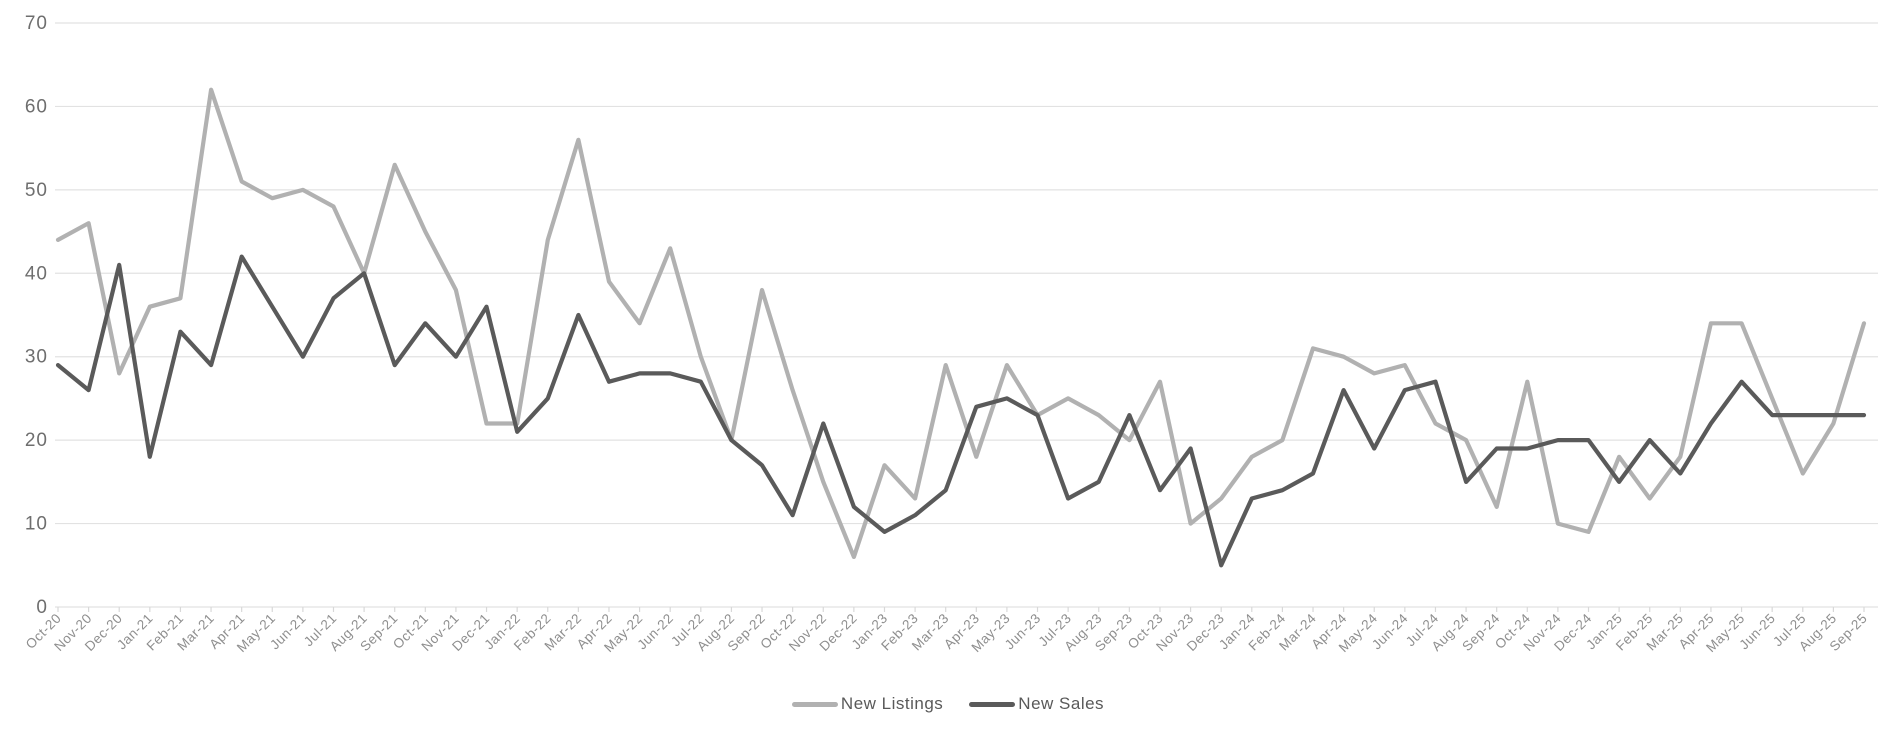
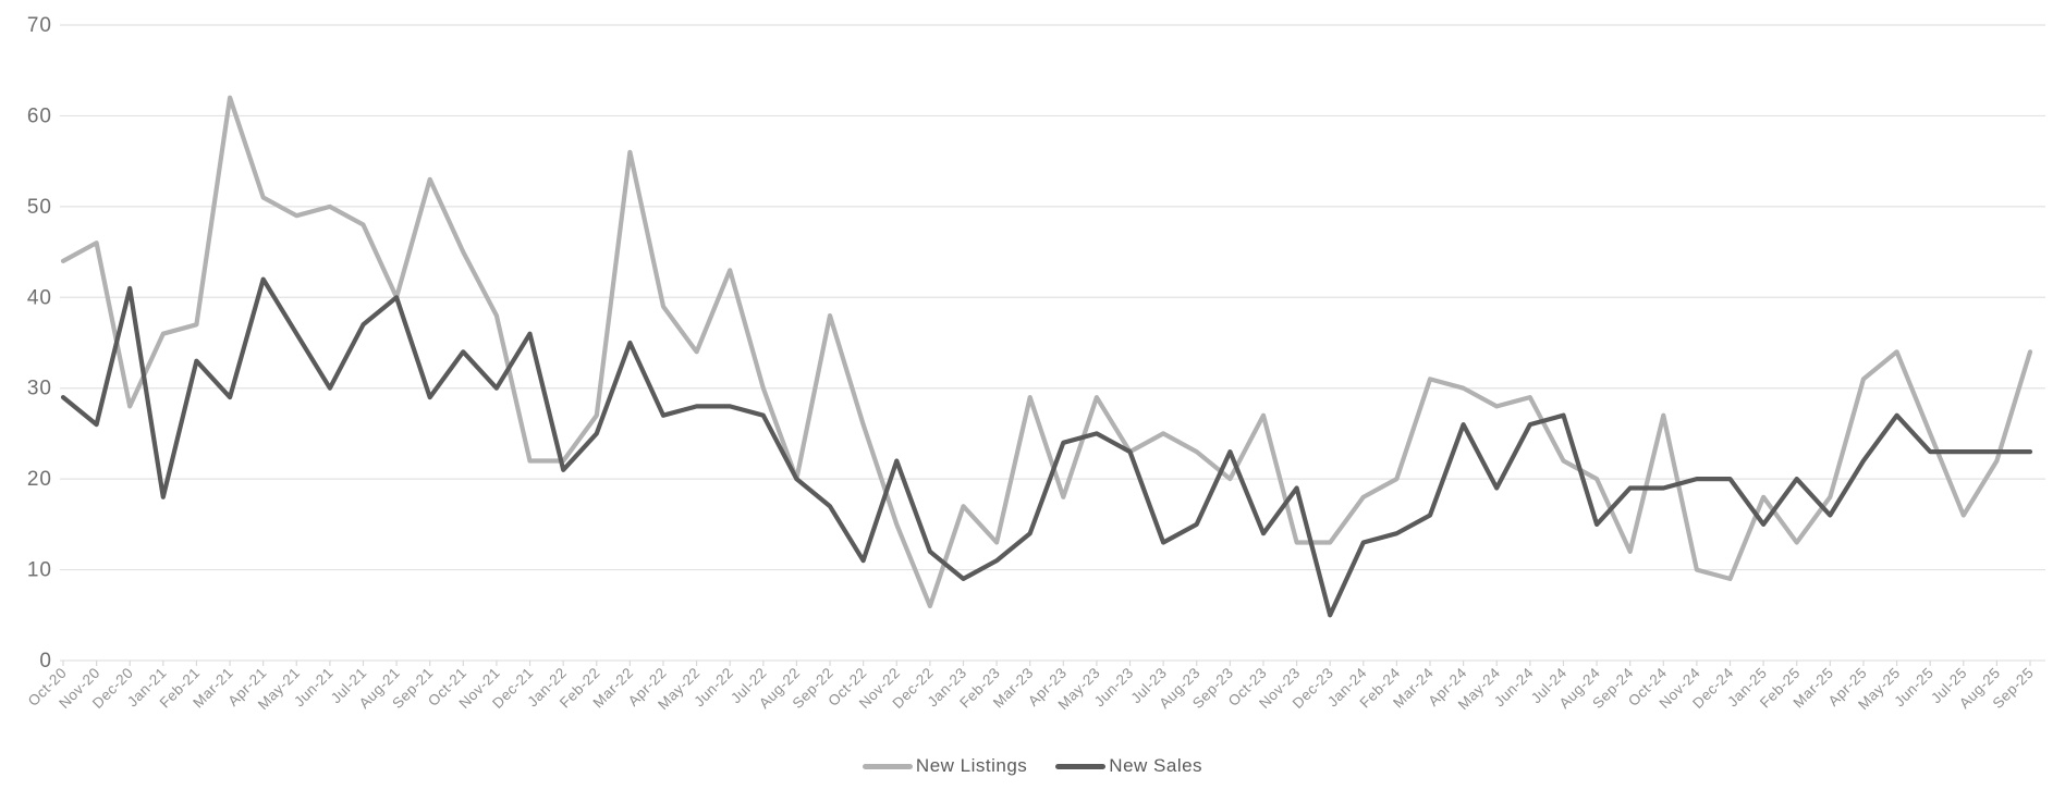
New Listings/Feb-22: 44 -> 27
New Listings/Nov-23: 10 -> 13
New Listings/Apr-25: 34 -> 31
